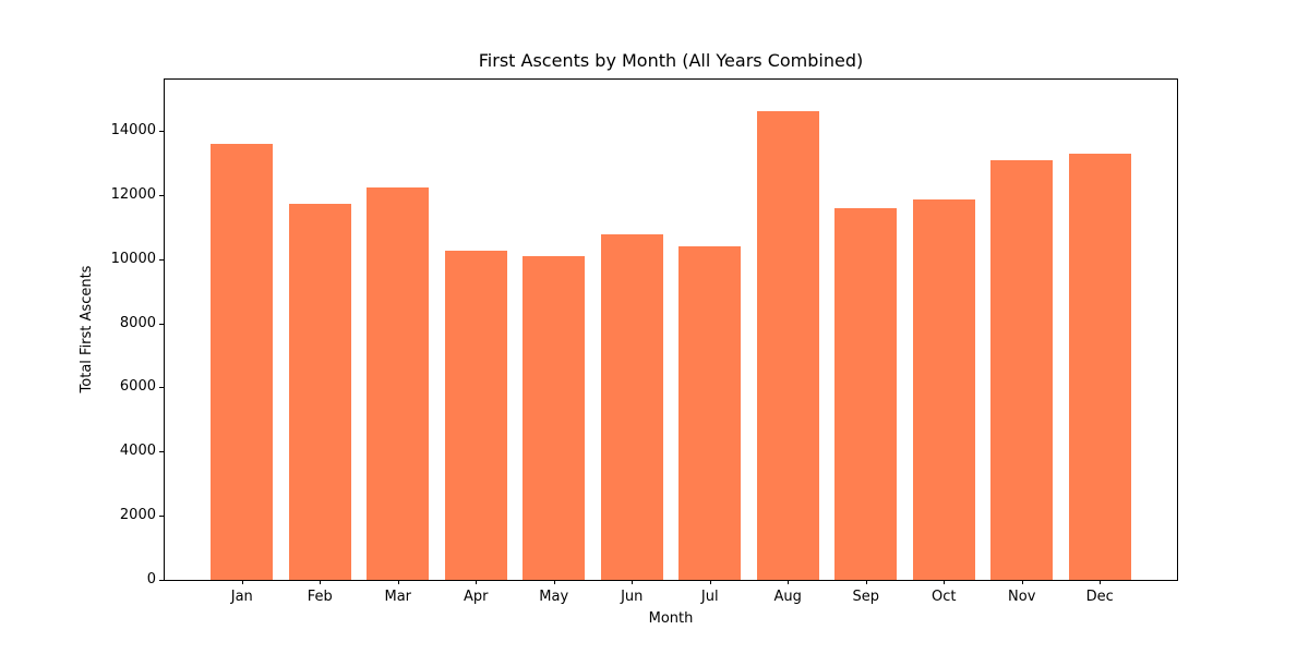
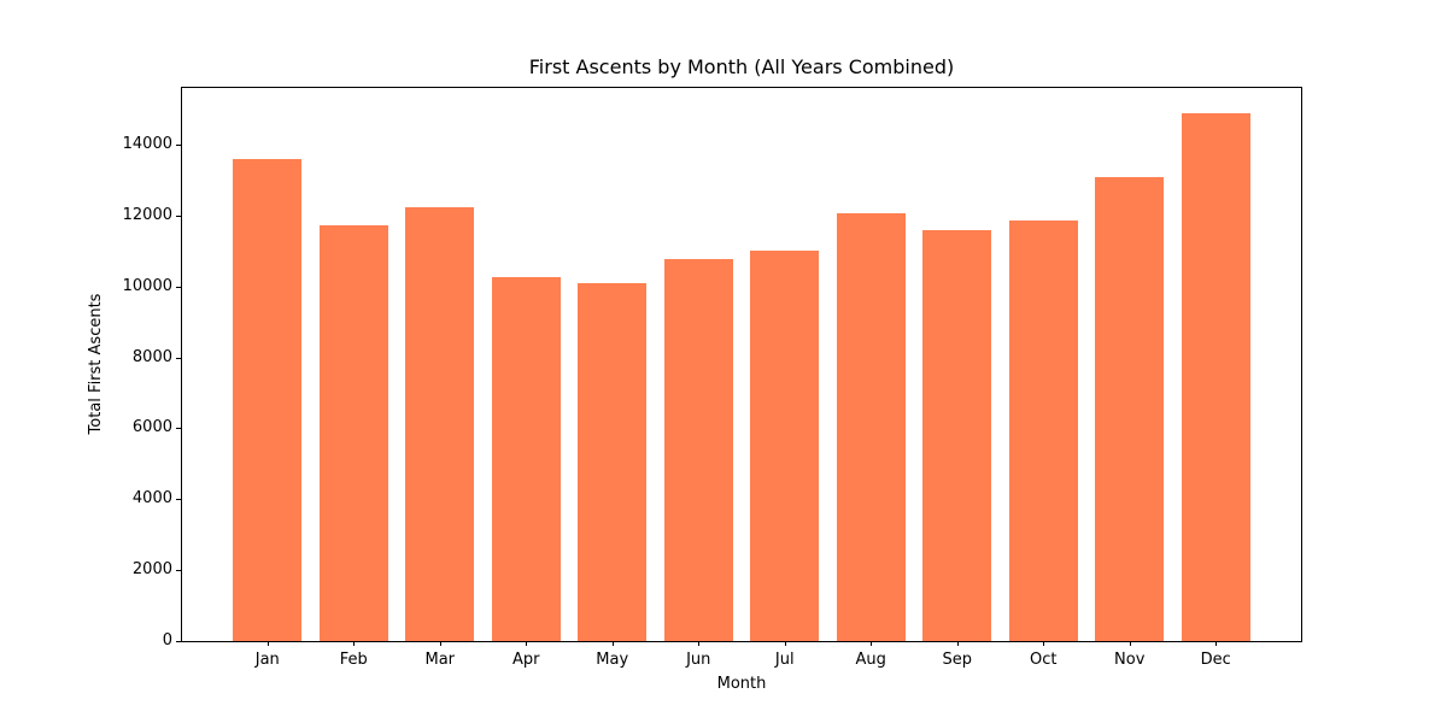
Jul: 10400 -> 11000
Aug: 14600 -> 12100
Dec: 13300 -> 14900
